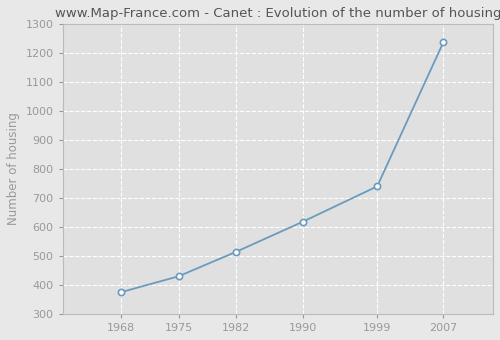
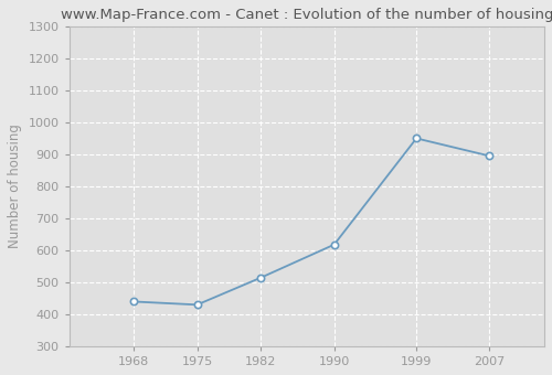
1968: 375 -> 440
1999: 740 -> 950
2007: 1237 -> 895
